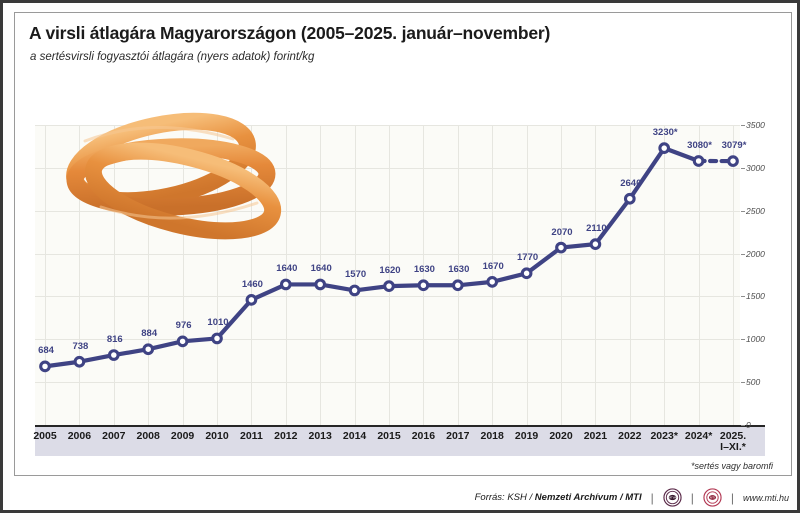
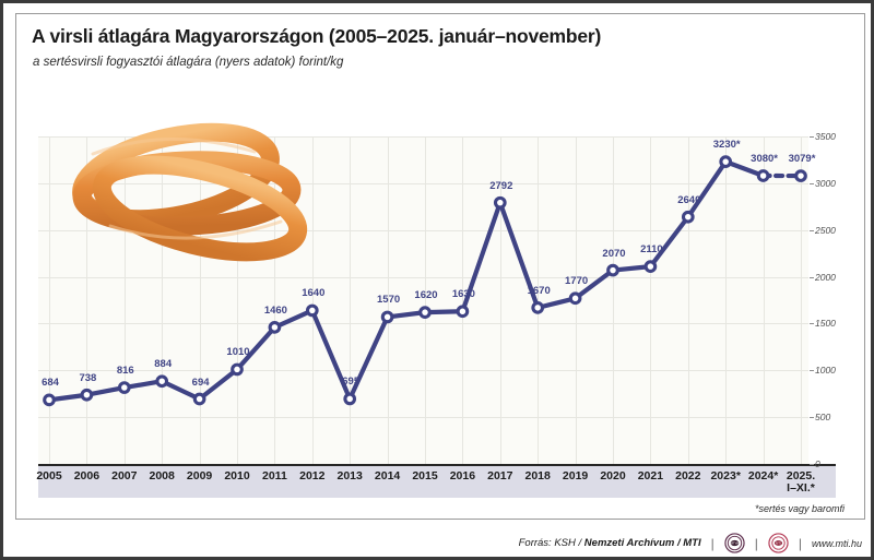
2009: 976 -> 694
2013: 1640 -> 695
2017: 1630 -> 2792
